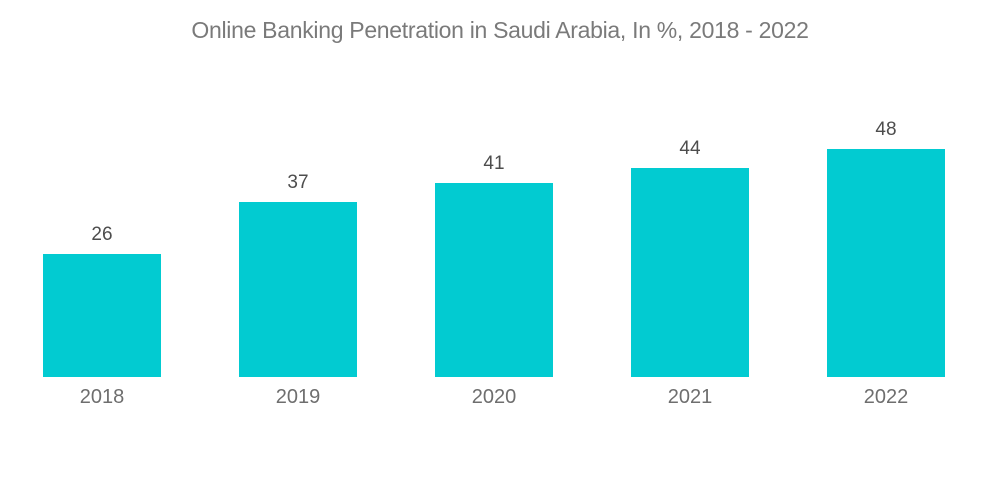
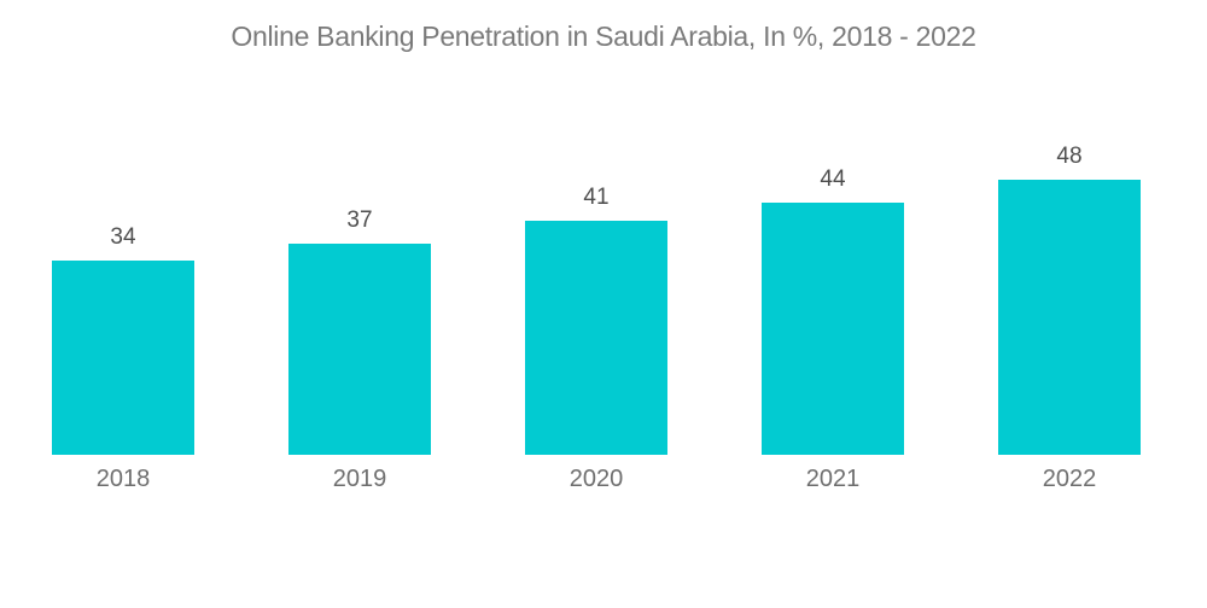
2018: 26 -> 34
